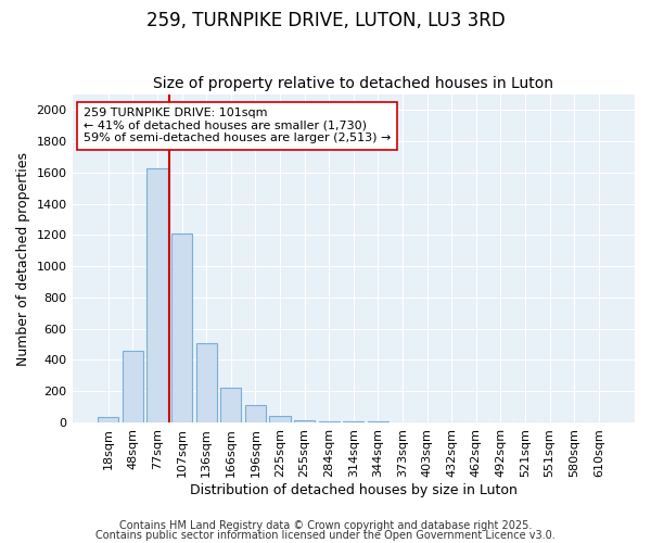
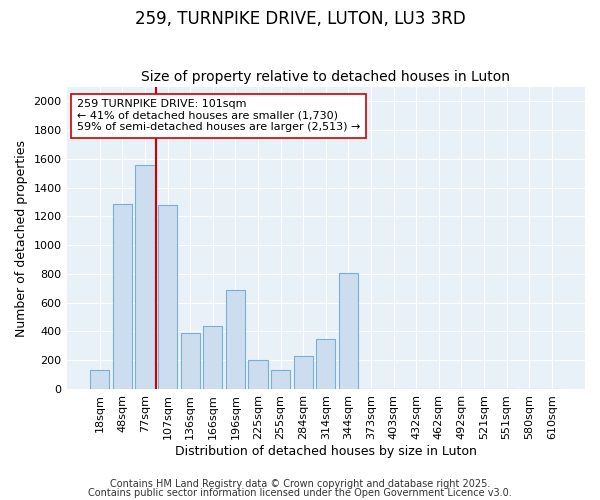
18sqm: 40 -> 130
48sqm: 460 -> 1290
77sqm: 1630 -> 1560
107sqm: 1210 -> 1280
136sqm: 510 -> 390
166sqm: 220 -> 440
196sqm: 110 -> 690
225sqm: 40 -> 200
255sqm: 20 -> 130
284sqm: 0 -> 230
314sqm: 0 -> 350
344sqm: 0 -> 810
